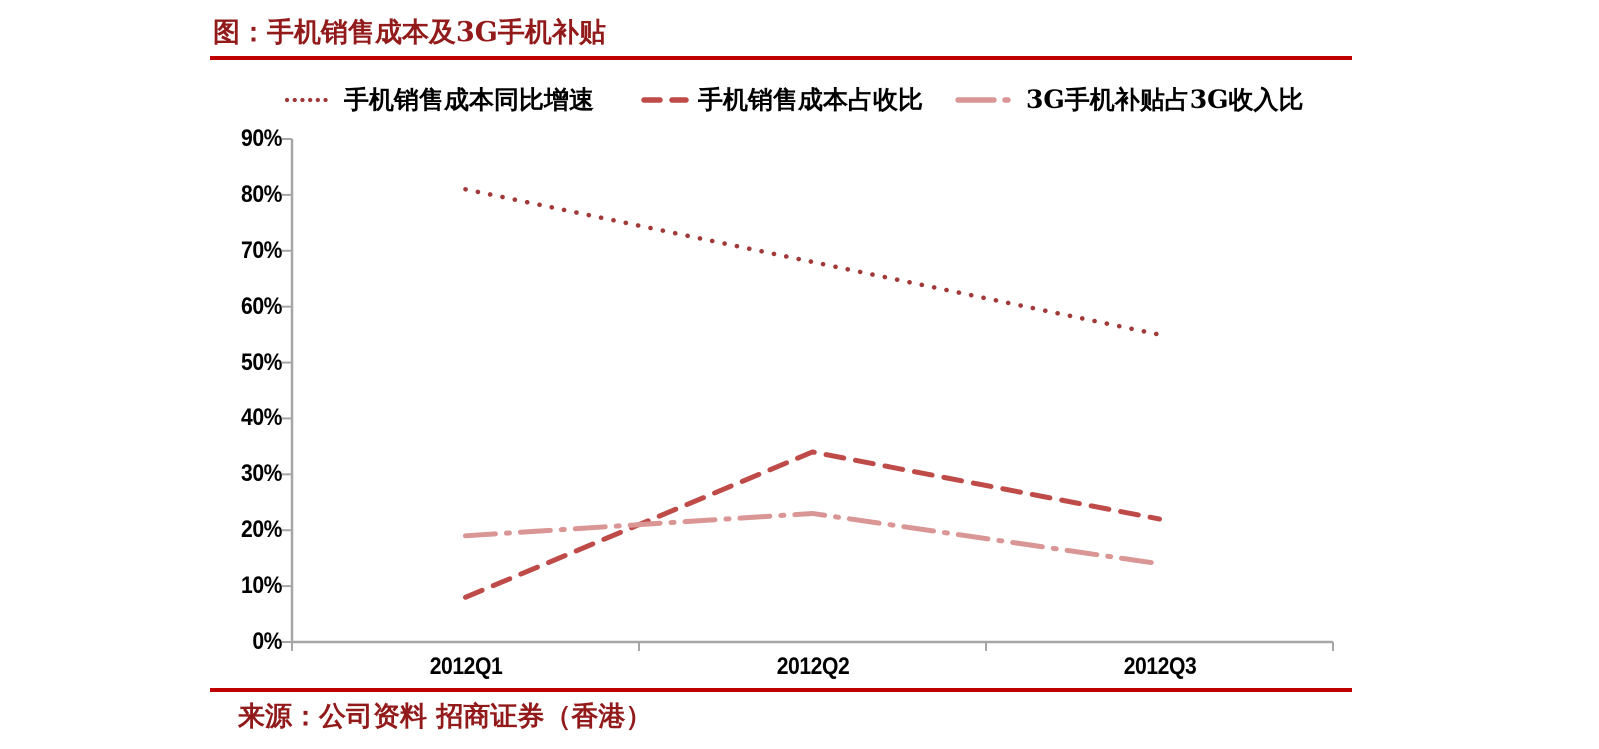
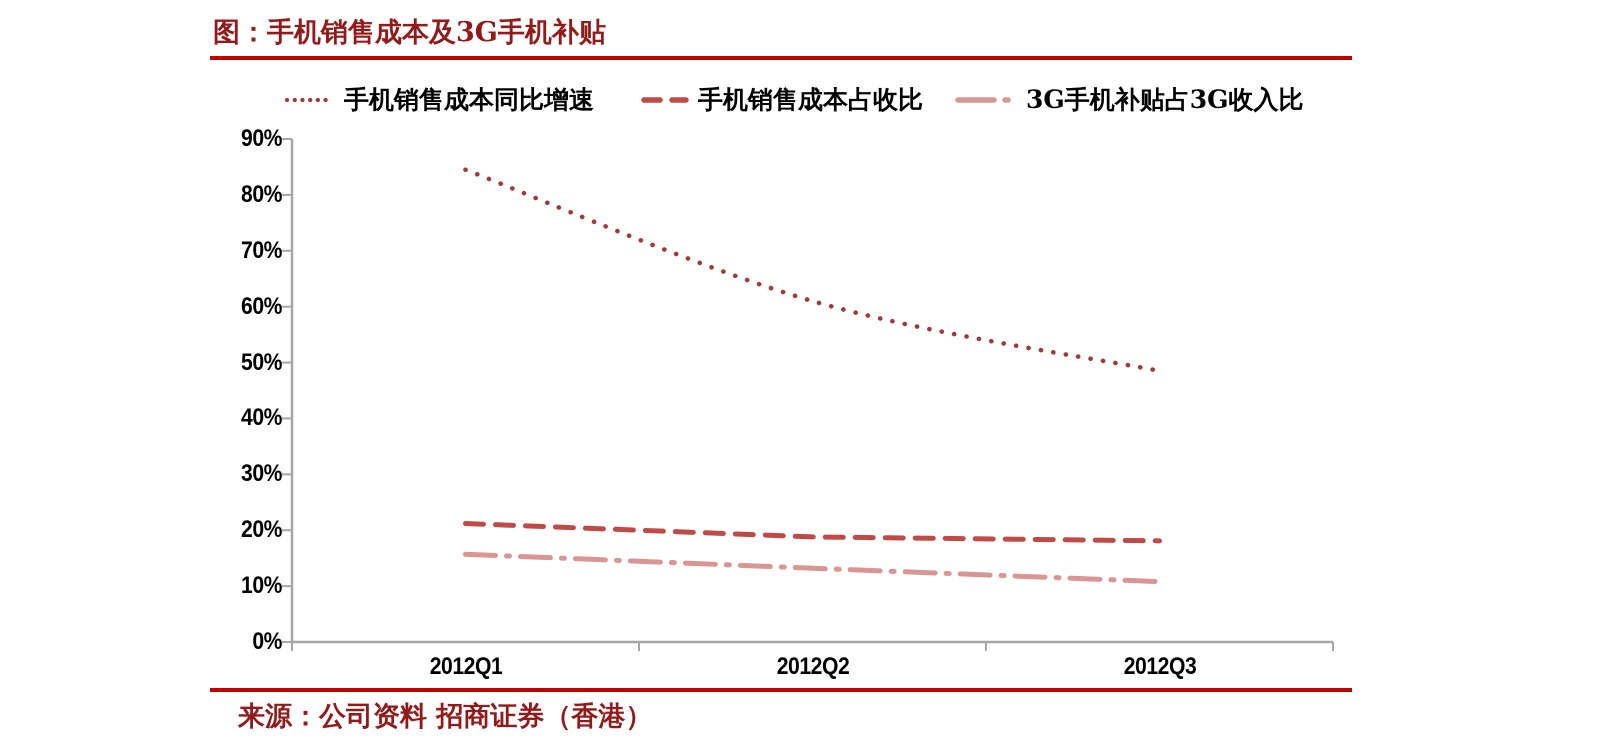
手机销售成本同比增速/2012Q1: 81% -> 84%
手机销售成本占收比/2012Q1: 8% -> 21%
3G手机补贴占3G收入比/2012Q1: 19% -> 16%
手机销售成本同比增速/2012Q2: 68% -> 61%
手机销售成本占收比/2012Q2: 34% -> 19%
3G手机补贴占3G收入比/2012Q2: 23% -> 13%
手机销售成本同比增速/2012Q3: 55% -> 48%
手机销售成本占收比/2012Q3: 22% -> 18%
3G手机补贴占3G收入比/2012Q3: 14% -> 11%
